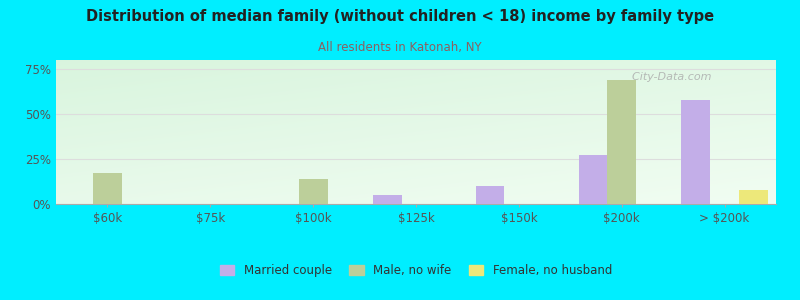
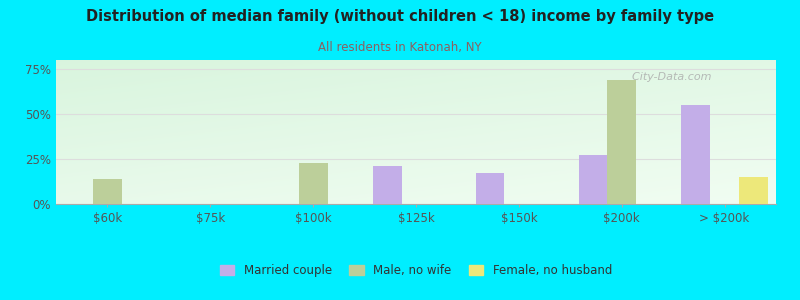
Male, no wife/$60k: 17% -> 14%
Male, no wife/$100k: 14% -> 23%
Married couple/$125k: 5% -> 21%
Married couple/$150k: 10% -> 17%
Married couple/> $200k: 58% -> 55%
Female, no husband/> $200k: 8% -> 15%
